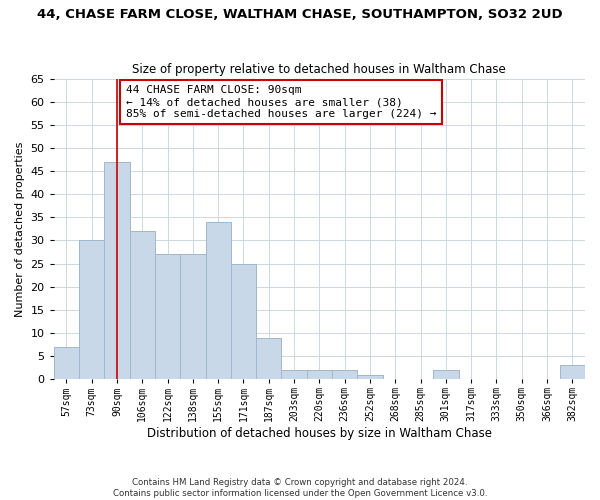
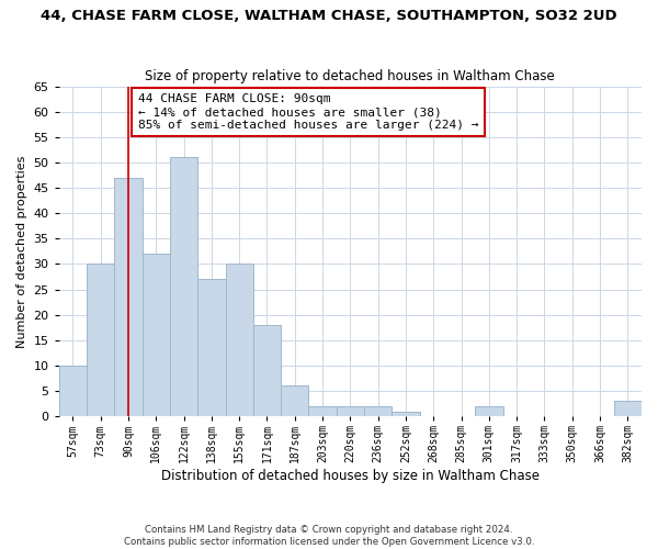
57sqm: 7 -> 10
122sqm: 27 -> 51
155sqm: 34 -> 30
171sqm: 25 -> 18
187sqm: 9 -> 6
